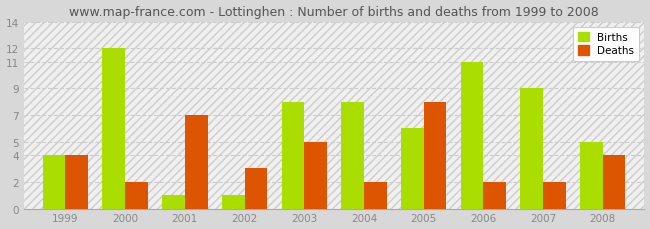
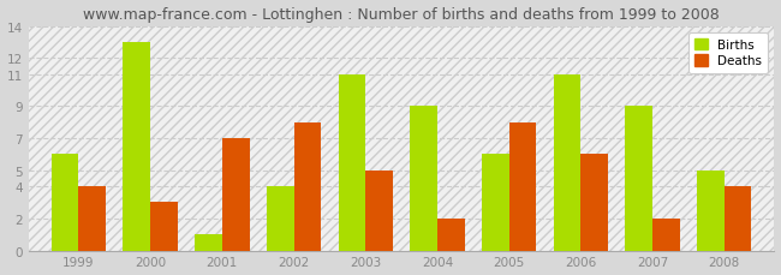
Births/1999: 4 -> 6
Births/2000: 12 -> 13
Deaths/2000: 2 -> 3
Births/2002: 1 -> 4
Deaths/2002: 3 -> 8
Births/2003: 8 -> 11
Births/2004: 8 -> 9
Deaths/2006: 2 -> 6
